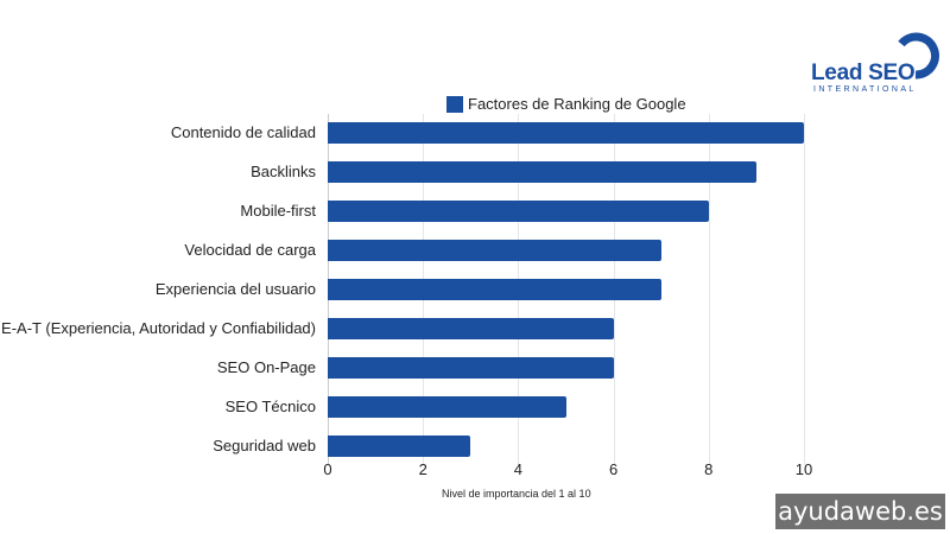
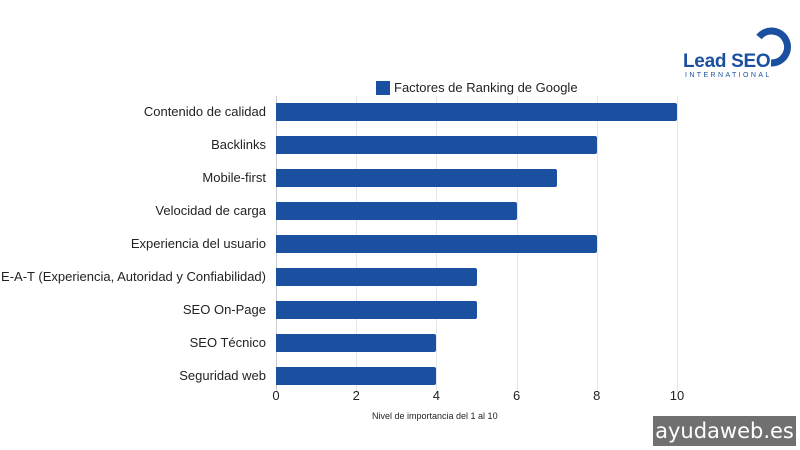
Backlinks: 9 -> 8
Mobile-first: 8 -> 7
Velocidad de carga: 7 -> 6
Experiencia del usuario: 7 -> 8
E-A-T (Experiencia, Autoridad y Confiabilidad): 6 -> 5
SEO On-Page: 6 -> 5
SEO Técnico: 5 -> 4
Seguridad web: 3 -> 4
